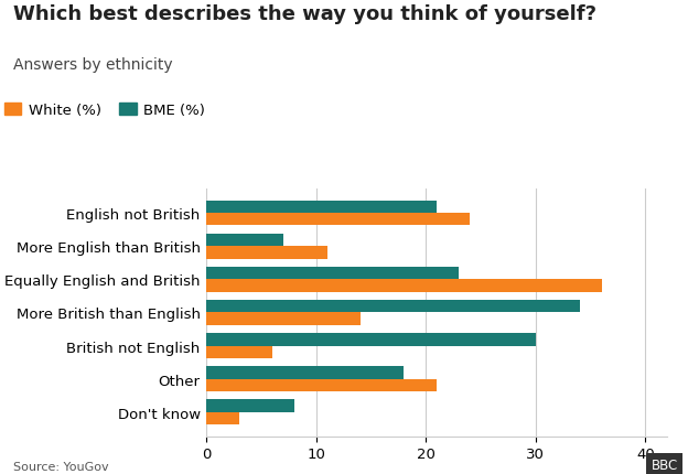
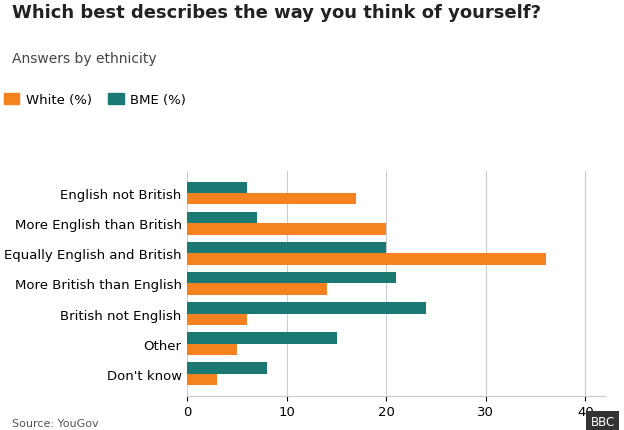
BME (%)/English not British: 21 -> 6
White (%)/English not British: 24 -> 17
White (%)/More English than British: 11 -> 20
BME (%)/Equally English and British: 23 -> 20
BME (%)/More British than English: 34 -> 21
BME (%)/British not English: 30 -> 24
BME (%)/Other: 18 -> 15
White (%)/Other: 21 -> 5
